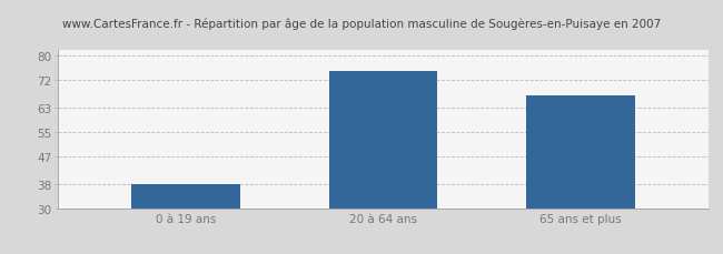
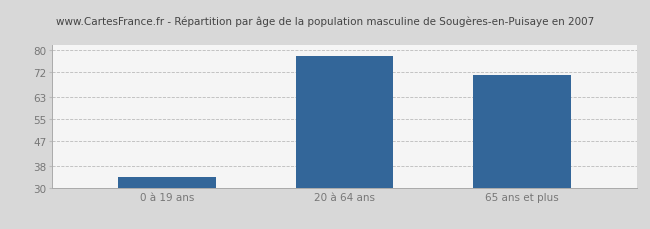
0 à 19 ans: 38 -> 34
20 à 64 ans: 75 -> 78
65 ans et plus: 67 -> 71
